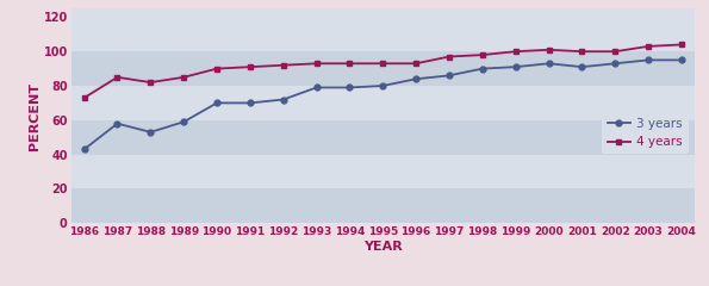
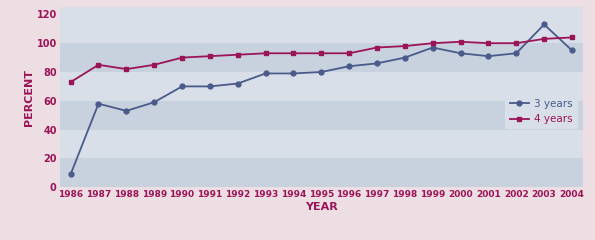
3 years/1986: 43 -> 9
3 years/1999: 91 -> 97
3 years/2003: 95 -> 113
